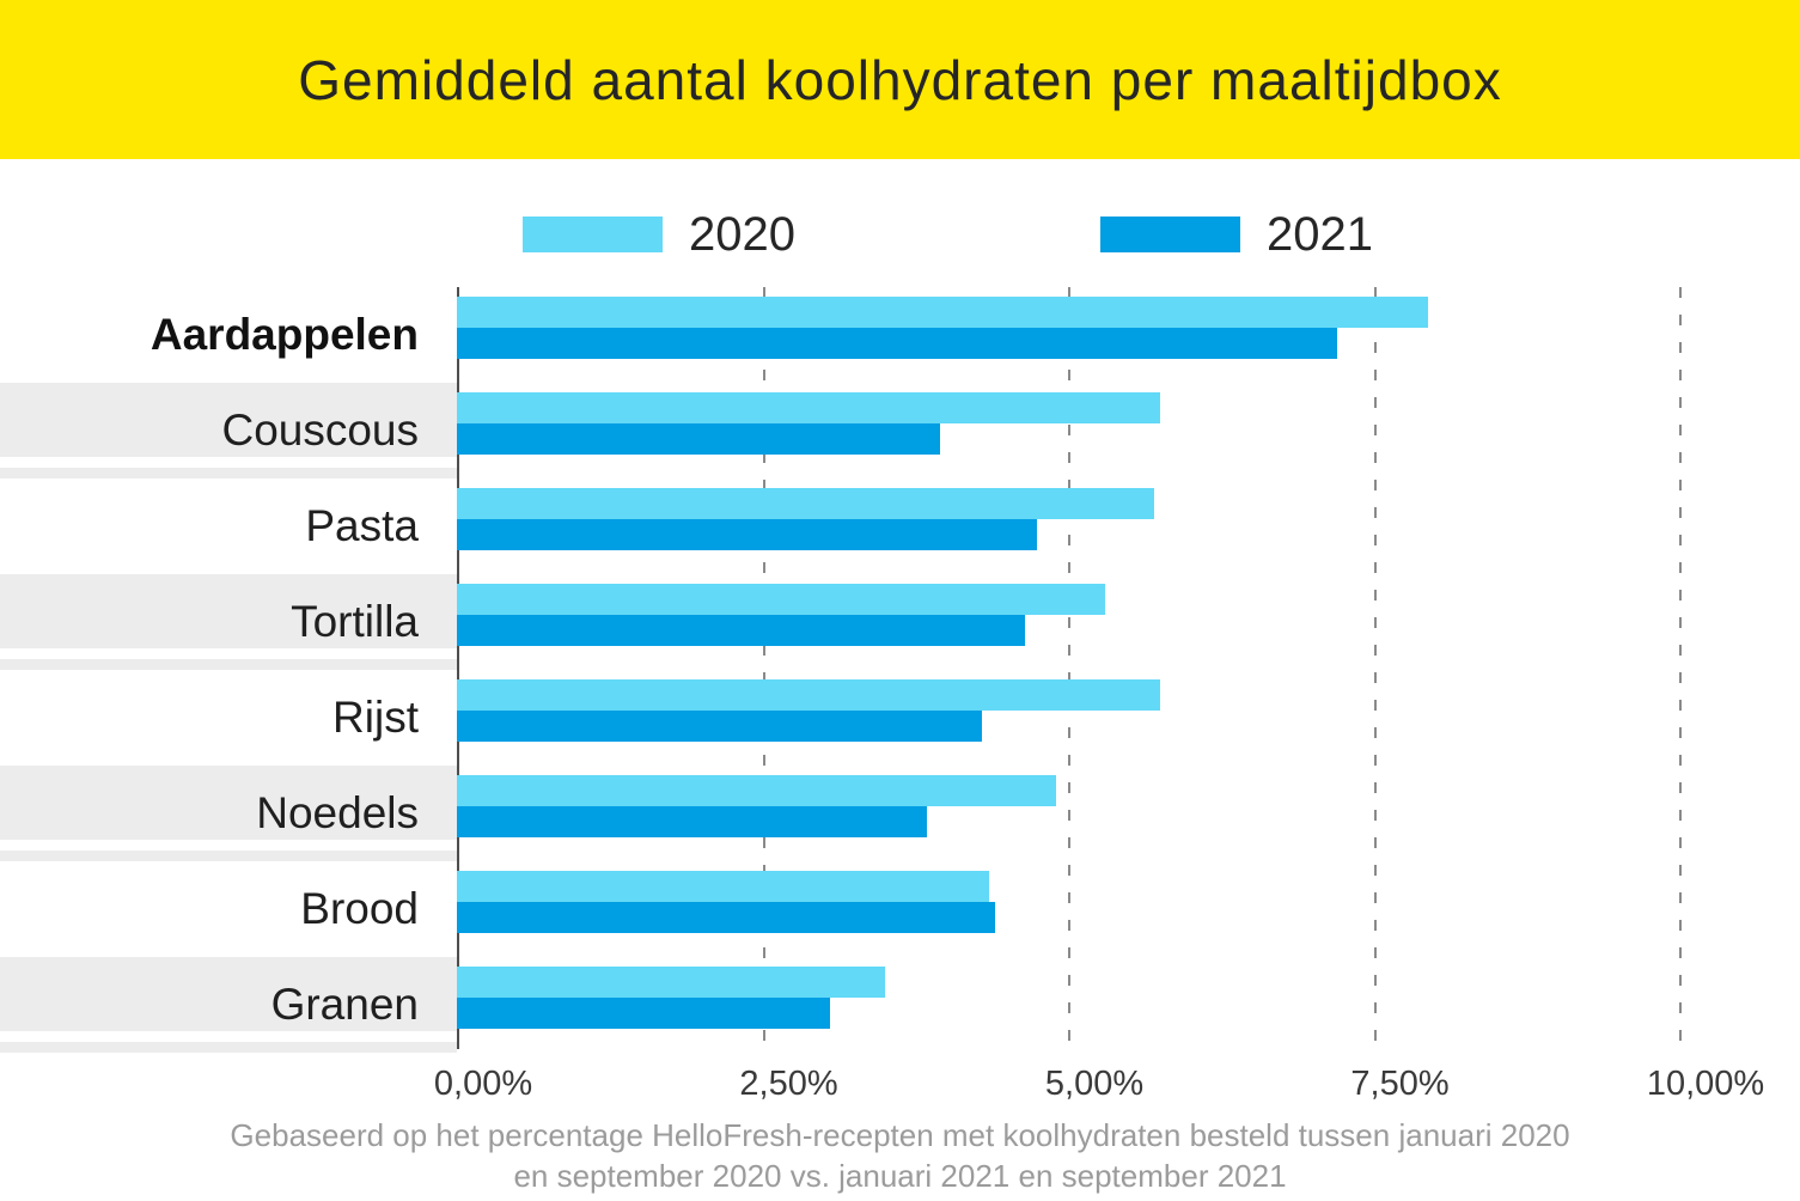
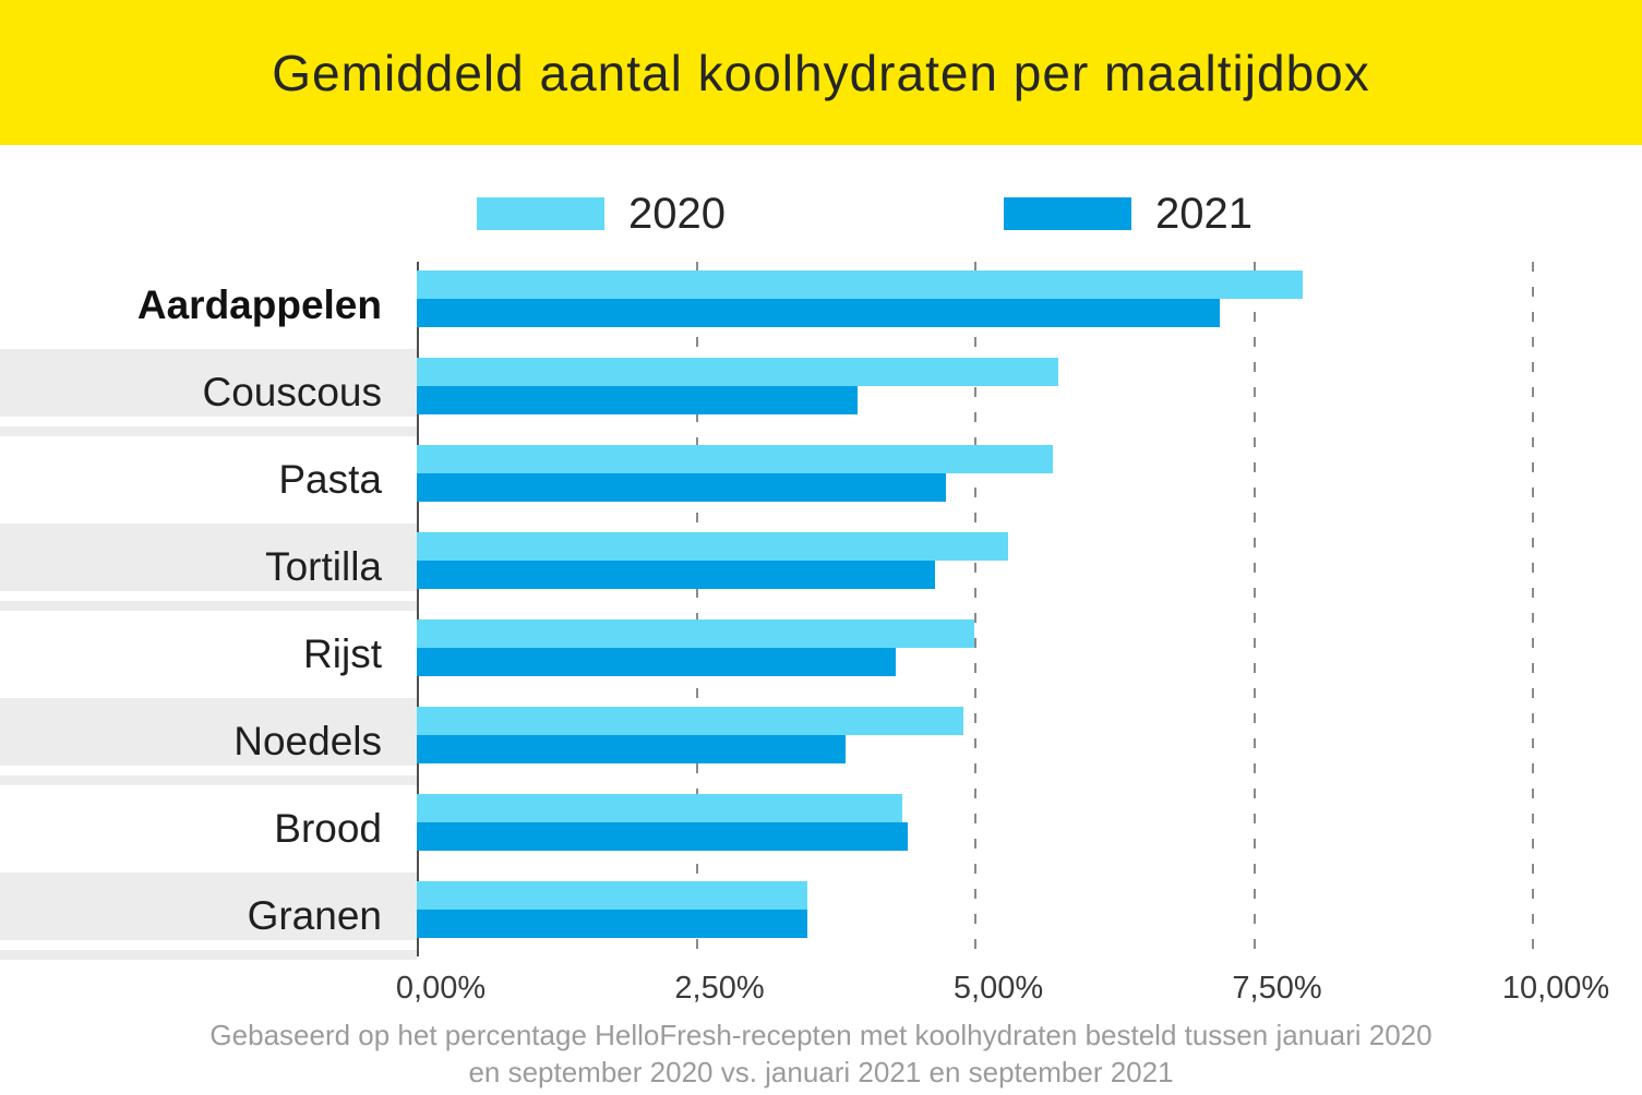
2020/Rijst: 5,75% -> 5,00%
2021/Granen: 3,05% -> 3,50%
